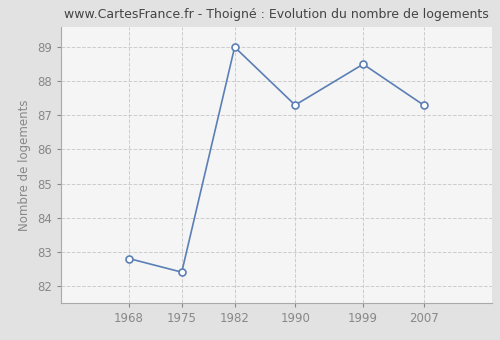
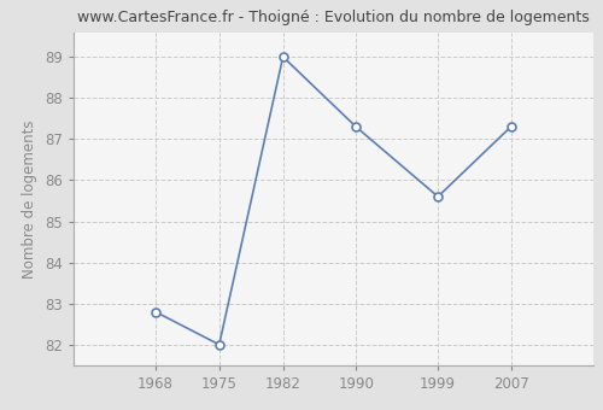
1975: 82.4 -> 82.0
1999: 88.5 -> 85.6
